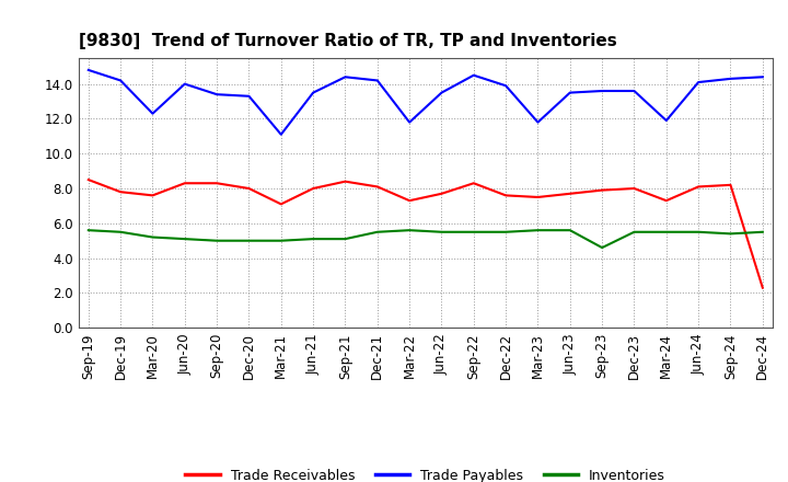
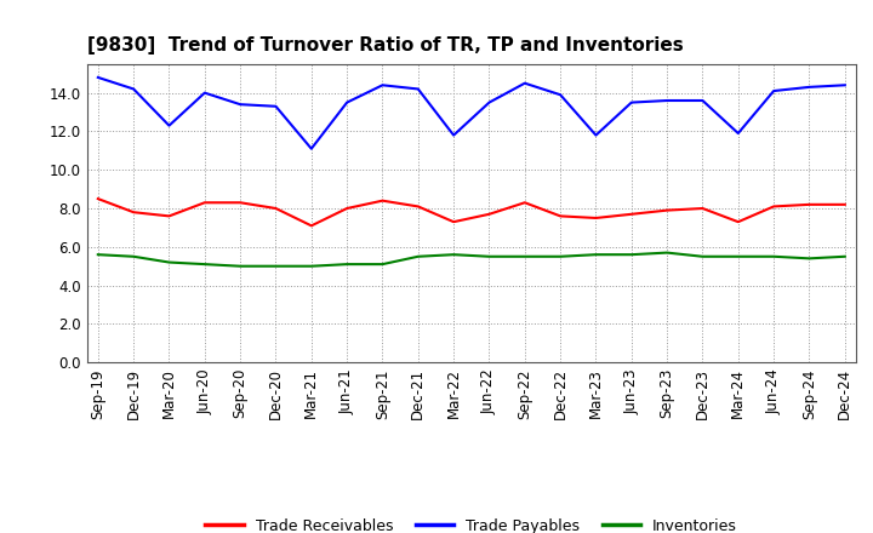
Inventories/Sep-23: 4.6 -> 5.7
Trade Receivables/Dec-24: 2.3 -> 8.2
